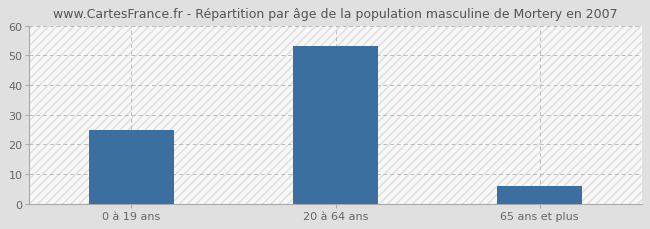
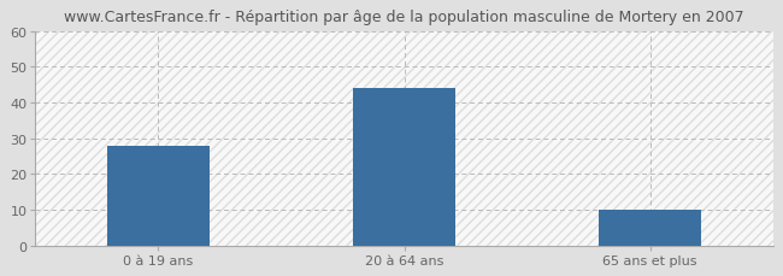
0 à 19 ans: 25 -> 28
20 à 64 ans: 53 -> 44
65 ans et plus: 6 -> 10
